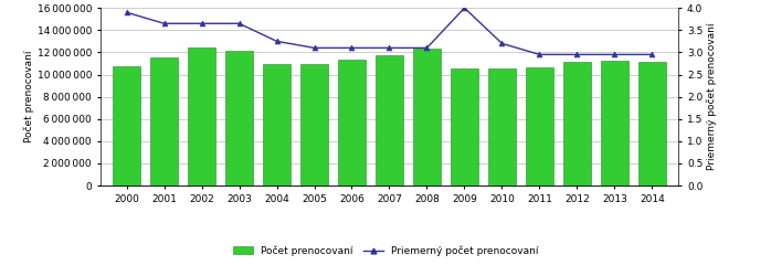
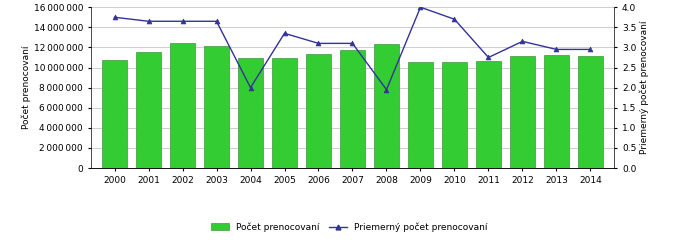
Priemerný počet prenocovaní/2000: 3.90 -> 3.75
Priemerný počet prenocovaní/2004: 3.25 -> 2.00
Priemerný počet prenocovaní/2005: 3.10 -> 3.35
Priemerný počet prenocovaní/2008: 3.10 -> 1.95
Priemerný počet prenocovaní/2010: 3.20 -> 3.70
Priemerný počet prenocovaní/2011: 2.95 -> 2.75
Priemerný počet prenocovaní/2012: 2.95 -> 3.15
